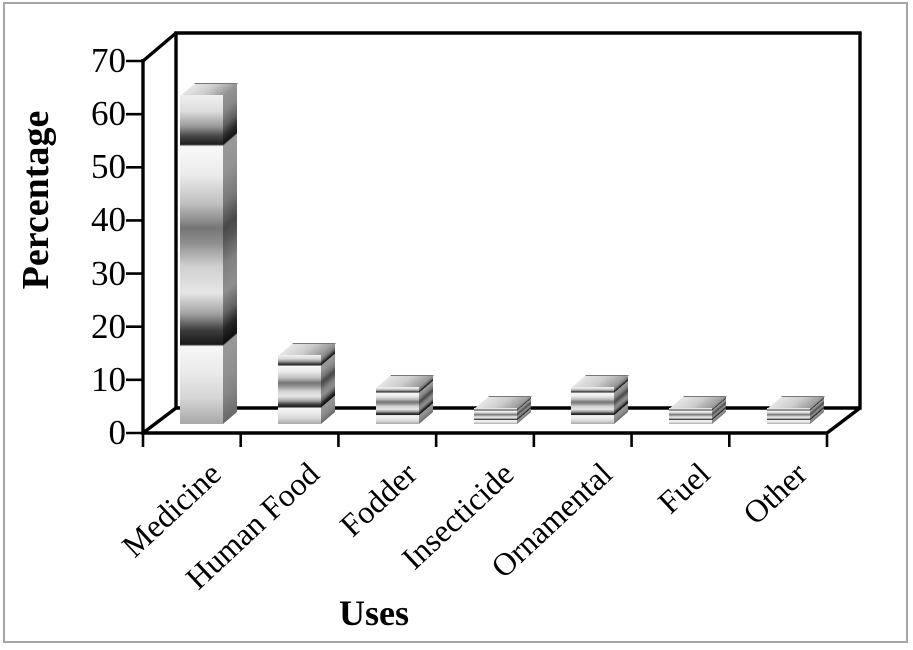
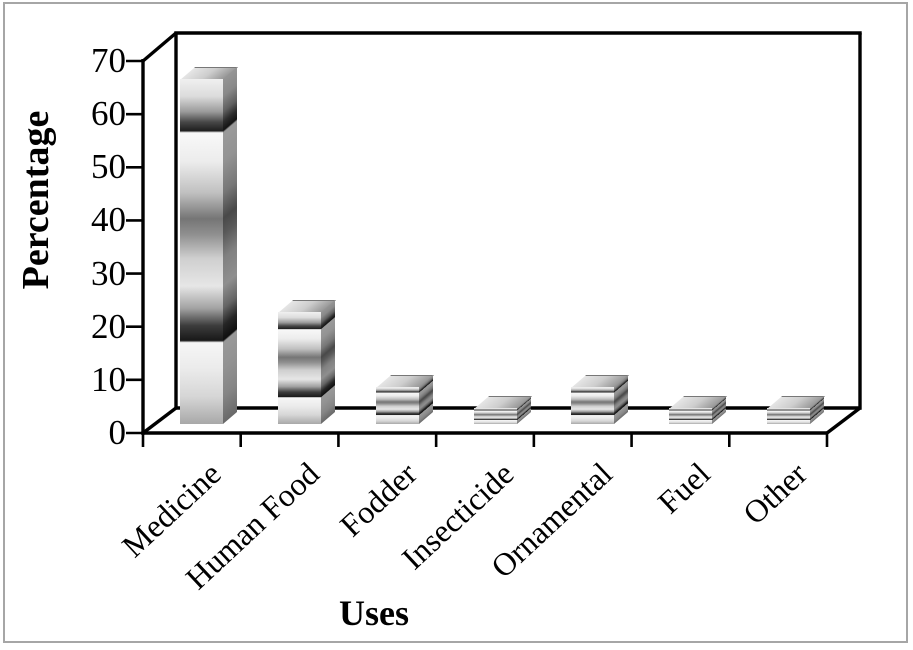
Medicine: 62 -> 65
Human Food: 13 -> 21
